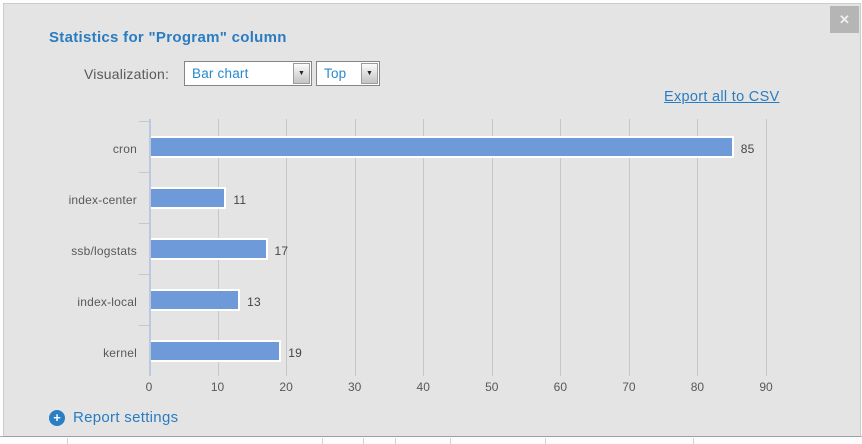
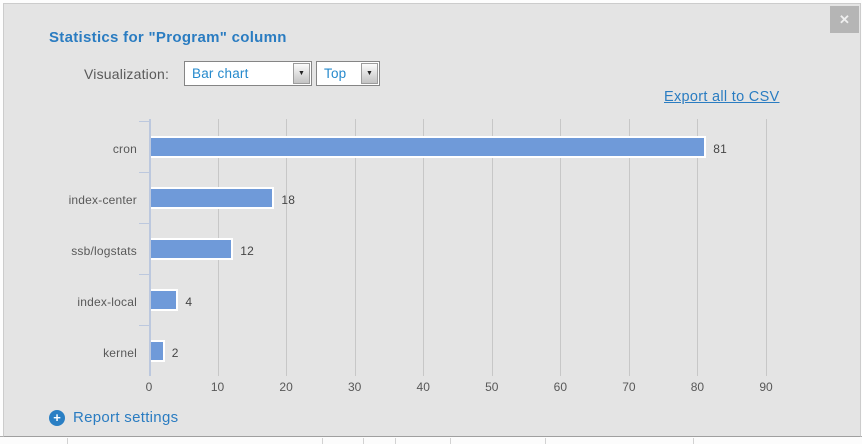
cron: 85 -> 81
index-center: 11 -> 18
ssb/logstats: 17 -> 12
index-local: 13 -> 4
kernel: 19 -> 2
